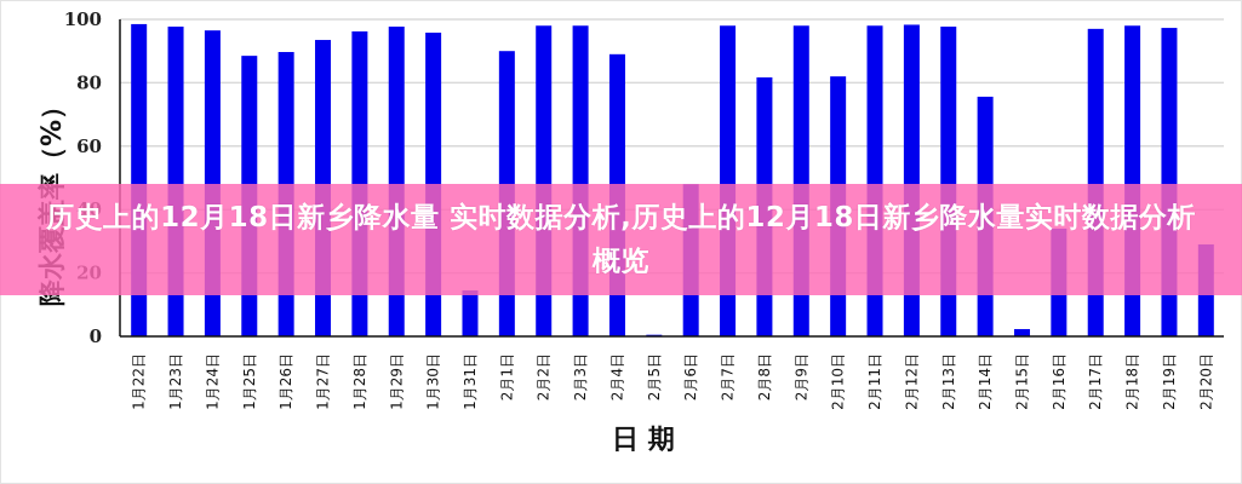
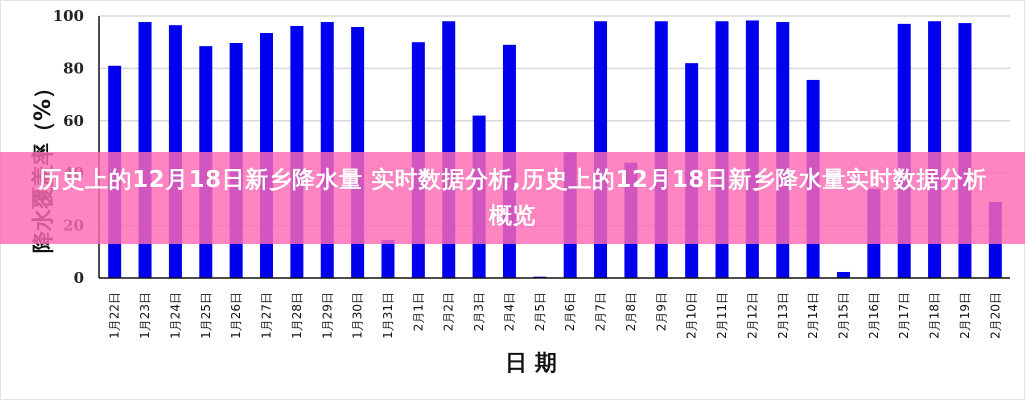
1月22日: 98 -> 81
2月3日: 98 -> 62
2月8日: 82 -> 44
